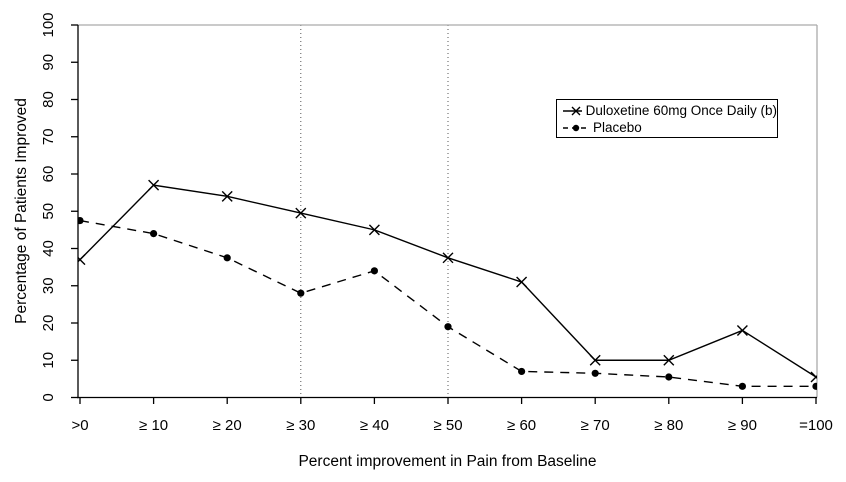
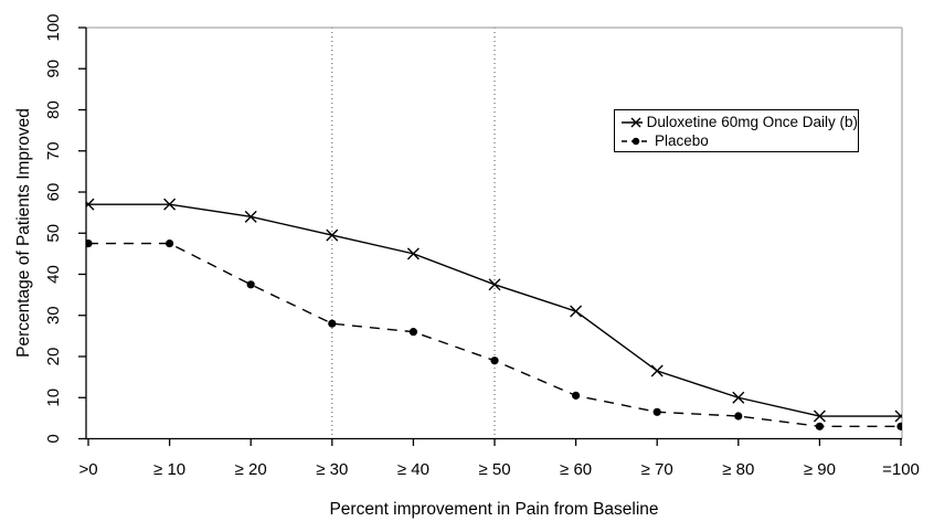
Duloxetine 60mg Once Daily (b)/>0: 37 -> 57
Placebo/≥ 10: 44 -> 48
Placebo/≥ 40: 34 -> 26
Placebo/≥ 60: 7 -> 10
Duloxetine 60mg Once Daily (b)/≥ 70: 10 -> 16
Duloxetine 60mg Once Daily (b)/≥ 90: 18 -> 6
